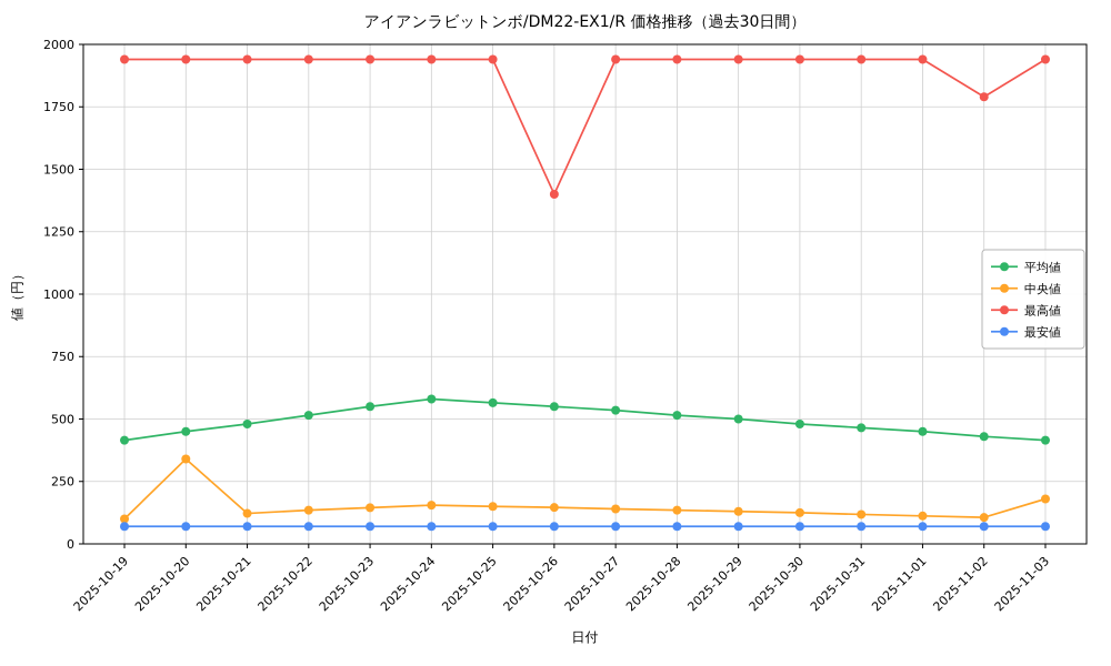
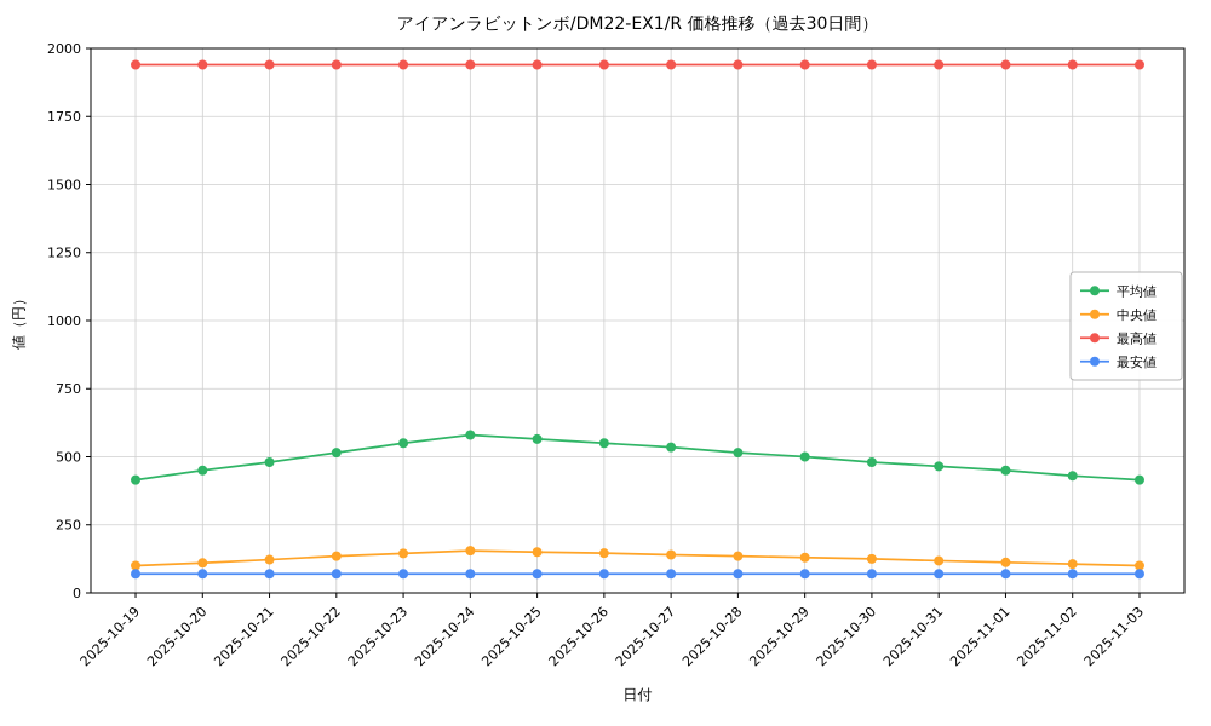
中央値/2025-10-20: 340 -> 110
最高値/2025-10-26: 1400 -> 1940
最高値/2025-11-02: 1790 -> 1940
中央値/2025-11-03: 180 -> 100
